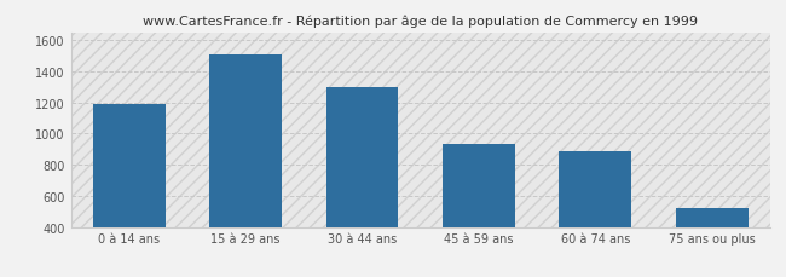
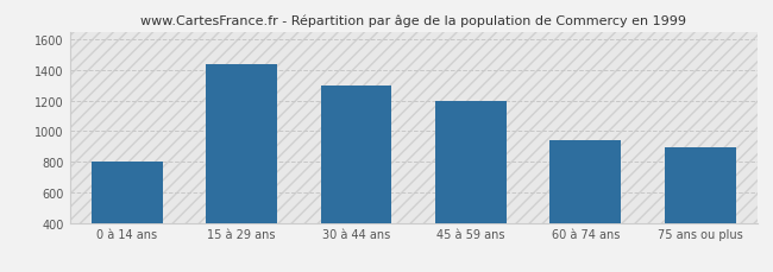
0 à 14 ans: 1190 -> 800
15 à 29 ans: 1510 -> 1440
45 à 59 ans: 930 -> 1200
60 à 74 ans: 880 -> 940
75 ans ou plus: 520 -> 890
